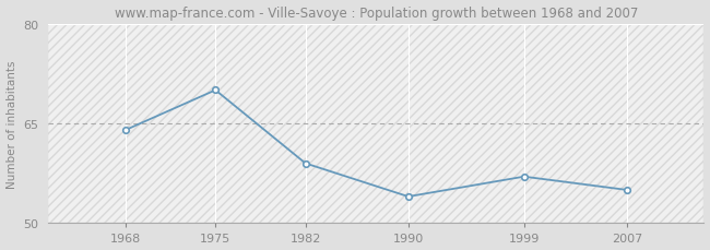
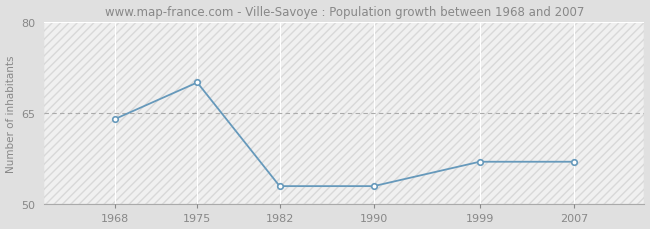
1982: 59 -> 53
1990: 54 -> 53
2007: 55 -> 57
